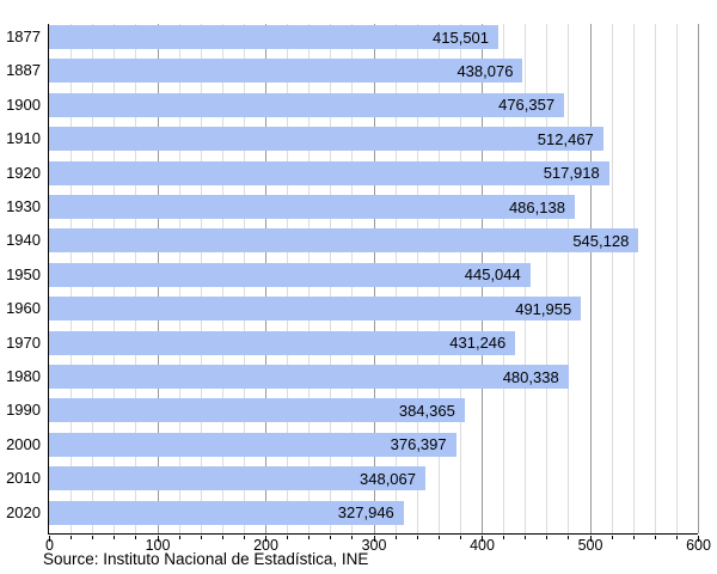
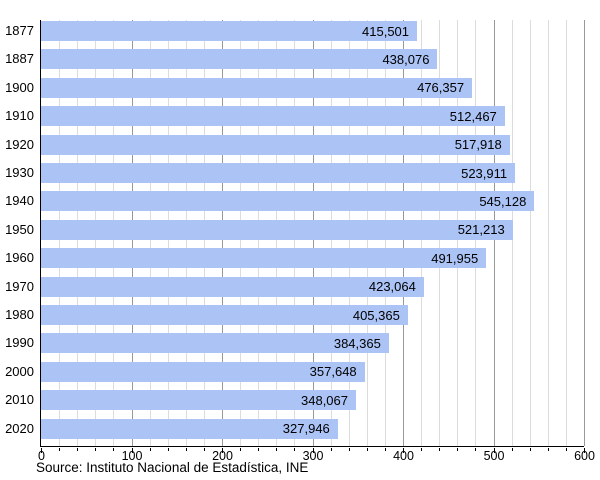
1930: 486,138 -> 523,911
1950: 445,044 -> 521,213
1970: 431,246 -> 423,064
1980: 480,338 -> 405,365
2000: 376,397 -> 357,648
